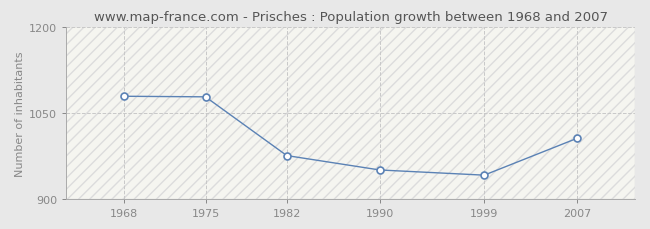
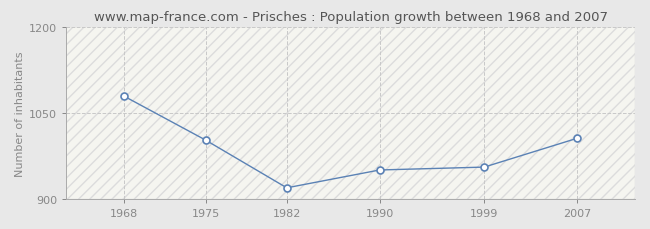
1975: 1078 -> 1003
1982: 976 -> 920
1999: 942 -> 956
